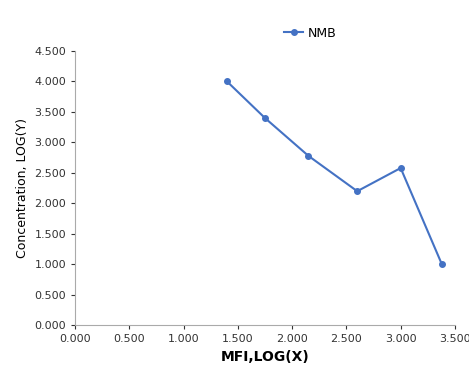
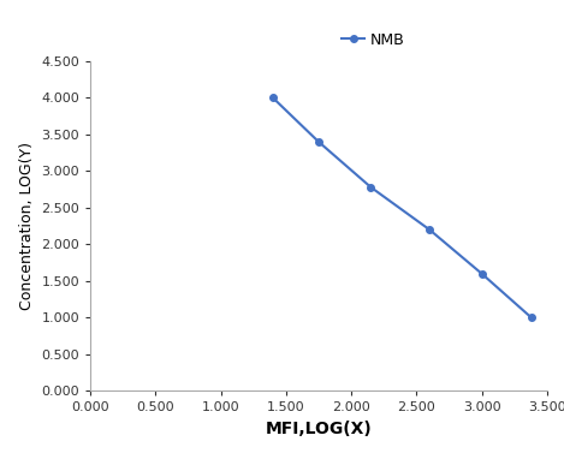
3.000: 2.58 -> 1.60
